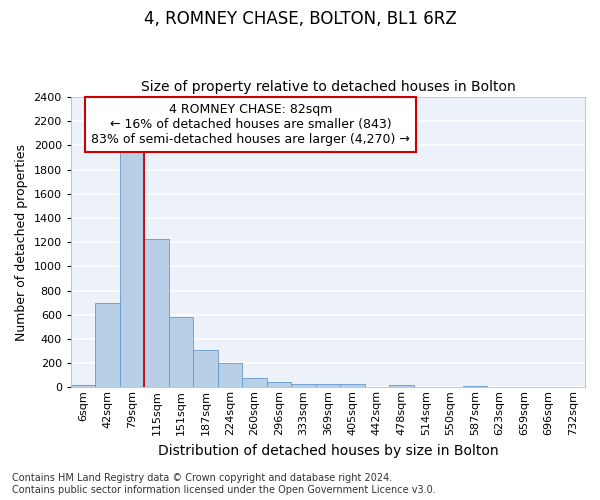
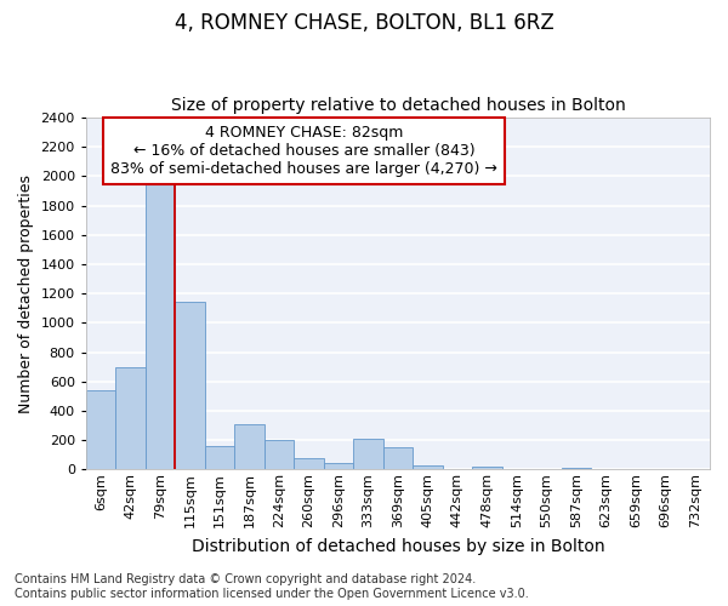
6sqm: 20 -> 540
115sqm: 1230 -> 1140
151sqm: 580 -> 160
333sqm: 30 -> 210
369sqm: 30 -> 150
